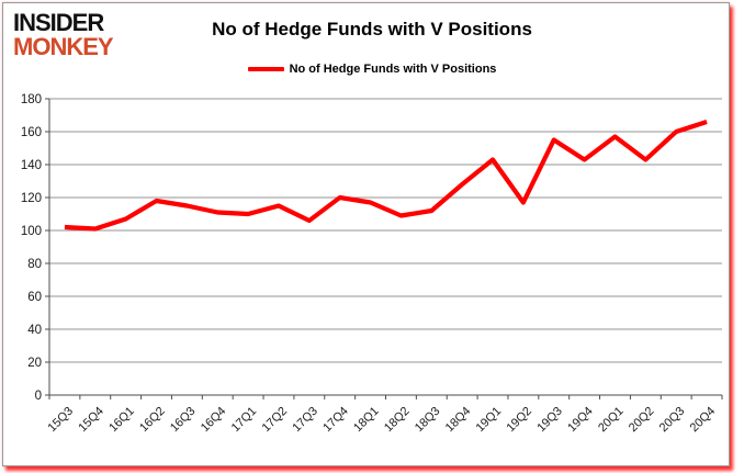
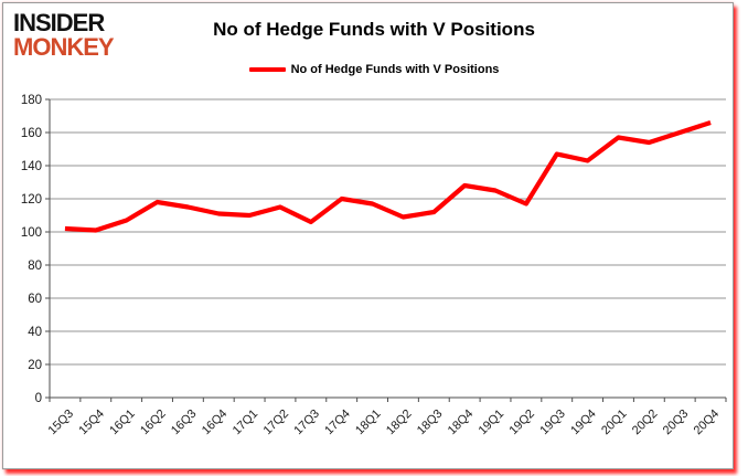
19Q1: 143 -> 125
19Q3: 155 -> 147
20Q2: 143 -> 154
